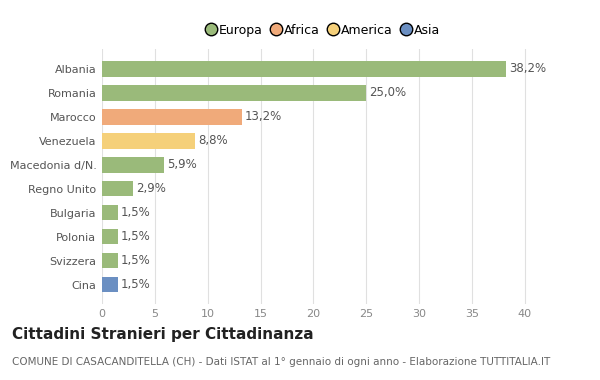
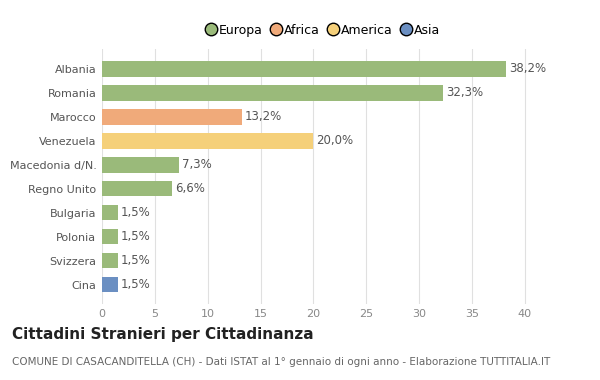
Romania: 25,0% -> 32,3%
Venezuela: 8,8% -> 20,0%
Macedonia d/N.: 5,9% -> 7,3%
Regno Unito: 2,9% -> 6,6%
